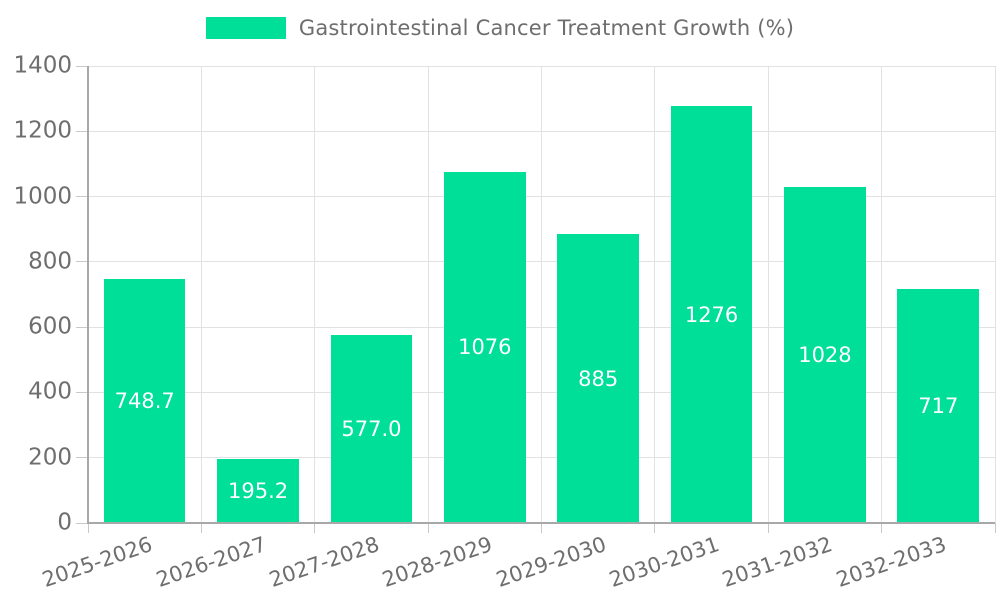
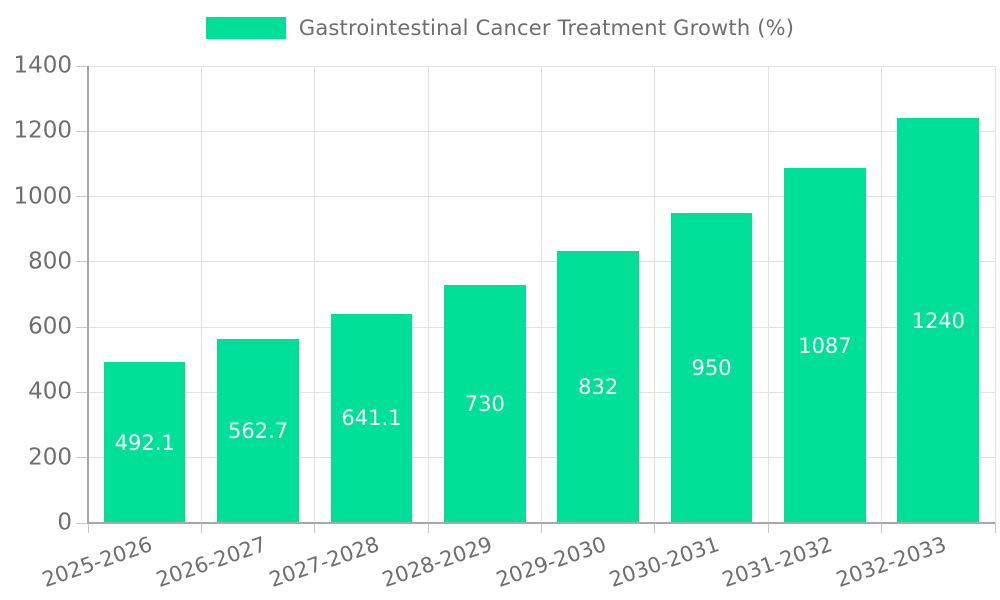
2025-2026: 748.7 -> 492.1
2026-2027: 195.2 -> 562.7
2027-2028: 577.0 -> 641.1
2028-2029: 1076 -> 730
2029-2030: 885 -> 832
2030-2031: 1276 -> 950
2031-2032: 1028 -> 1087
2032-2033: 717 -> 1240
